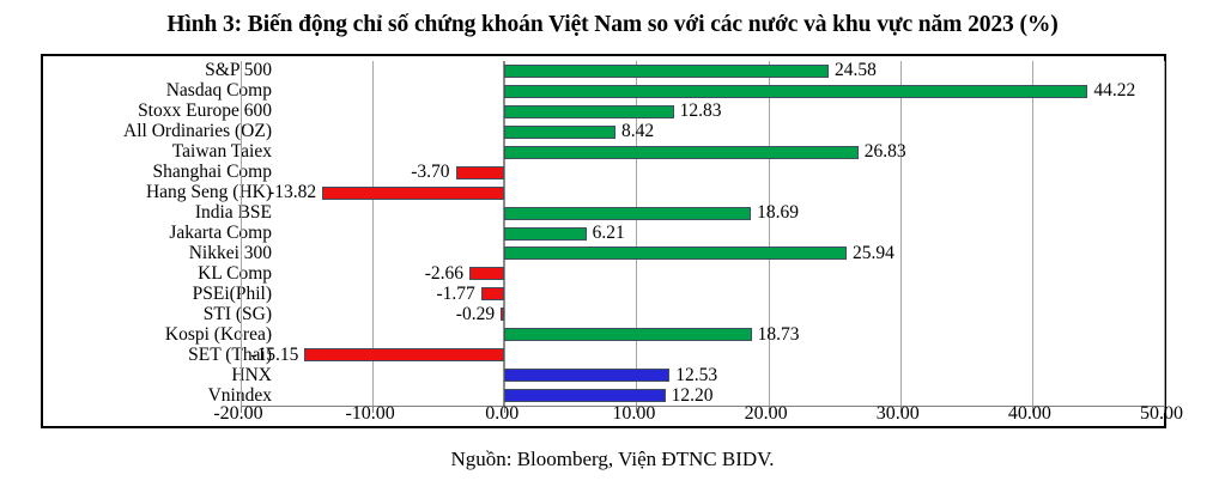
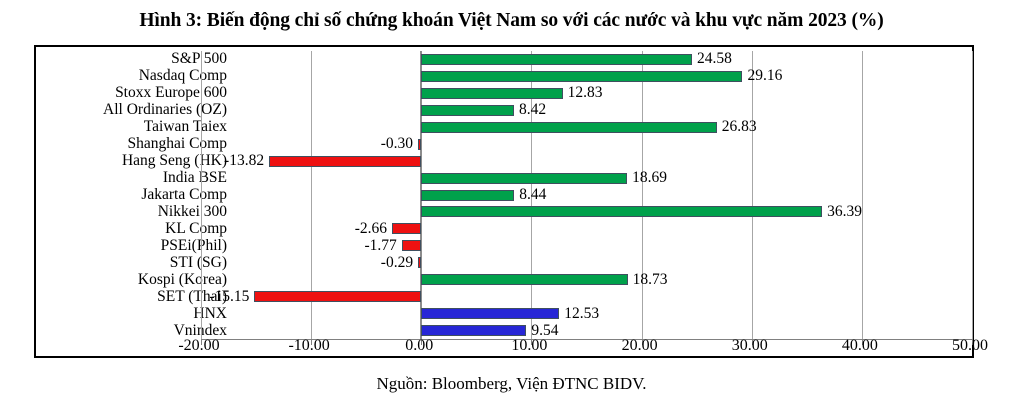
Nasdaq Comp: 44.22 -> 29.16
Shanghai Comp: -3.70 -> -0.30
Jakarta Comp: 6.21 -> 8.44
Nikkei 300: 25.94 -> 36.39
Vnindex: 12.20 -> 9.54
